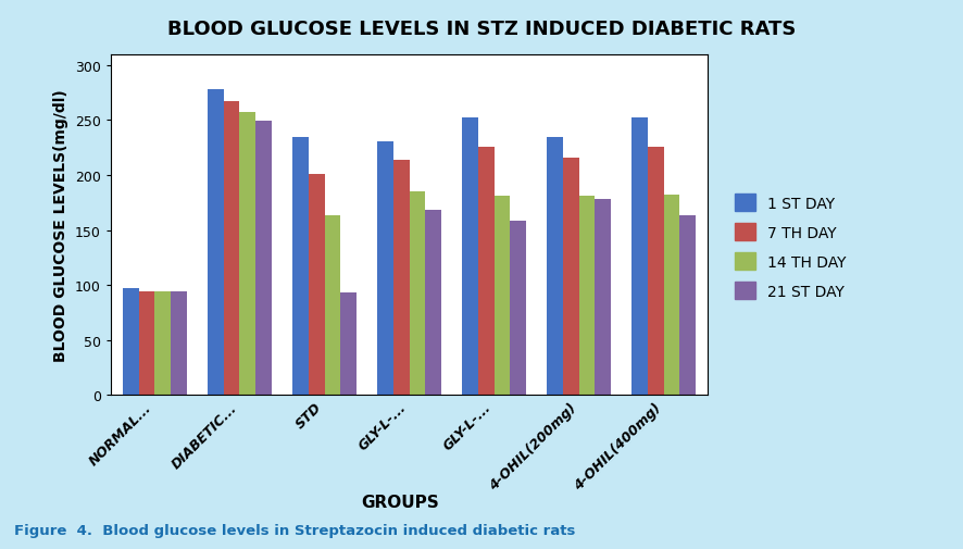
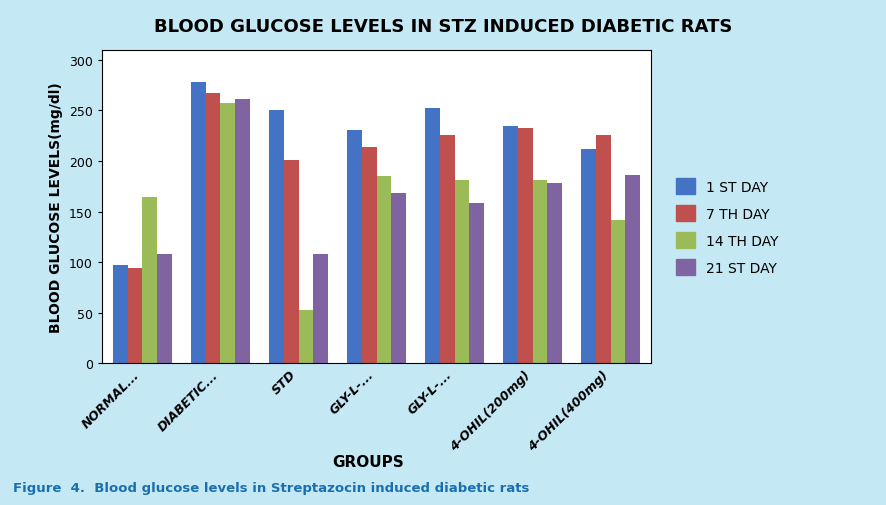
14 TH DAY/NORMAL...: 94 -> 164
21 ST DAY/NORMAL...: 94 -> 108
21 ST DAY/DIABETIC...: 249 -> 261
1 ST DAY/STD: 235 -> 250
14 TH DAY/STD: 163 -> 53
21 ST DAY/STD: 93 -> 108
7 TH DAY/4-OHIL(200mg): 216 -> 233
1 ST DAY/4-OHIL(400mg): 252 -> 212
14 TH DAY/4-OHIL(400mg): 182 -> 142
21 ST DAY/4-OHIL(400mg): 163 -> 186
